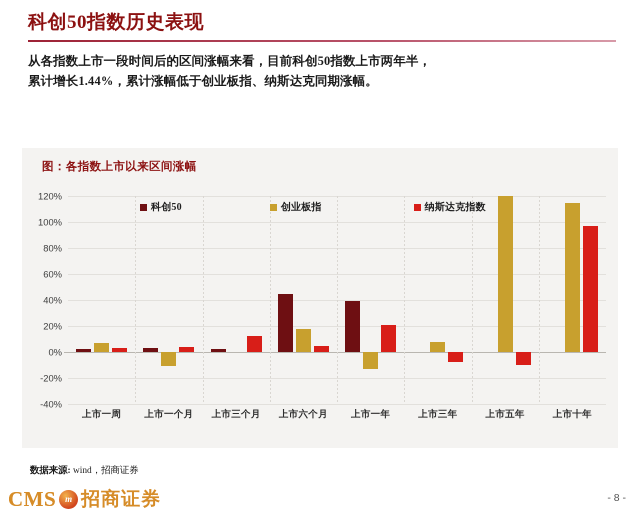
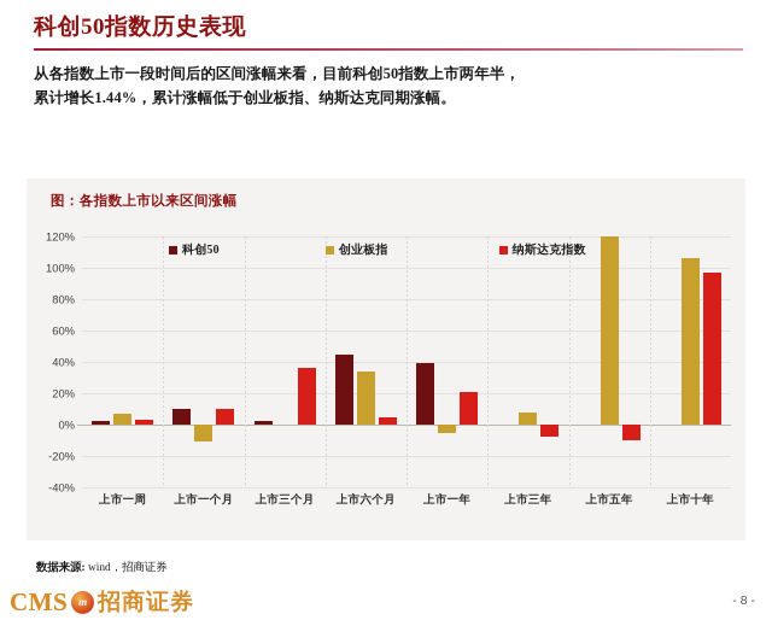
科创50/上市一个月: 3% -> 10%
纳斯达克指数/上市一个月: 4% -> 10%
纳斯达克指数/上市三个月: 12% -> 36%
创业板指/上市六个月: 18% -> 34%
创业板指/上市一年: -13% -> -5%
创业板指/上市十年: 115% -> 106%
